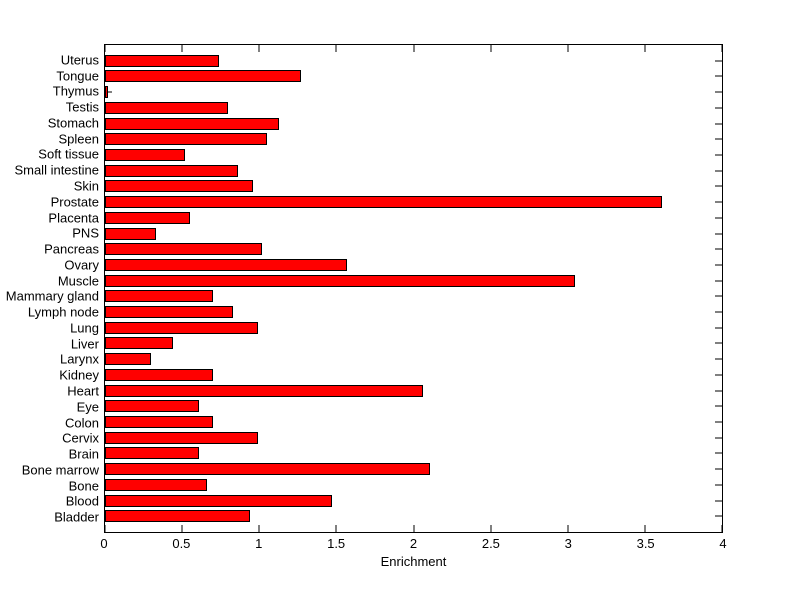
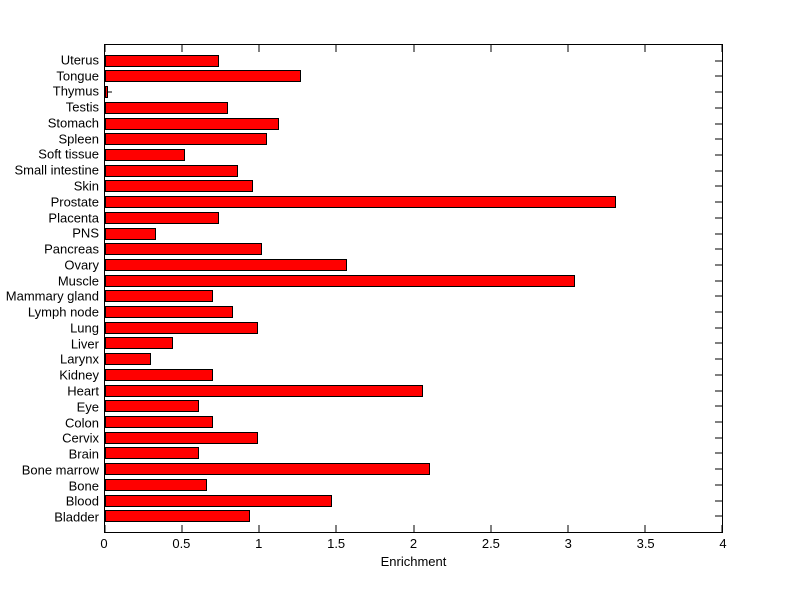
Prostate: 3.61 -> 3.31
Placenta: 0.55 -> 0.74
